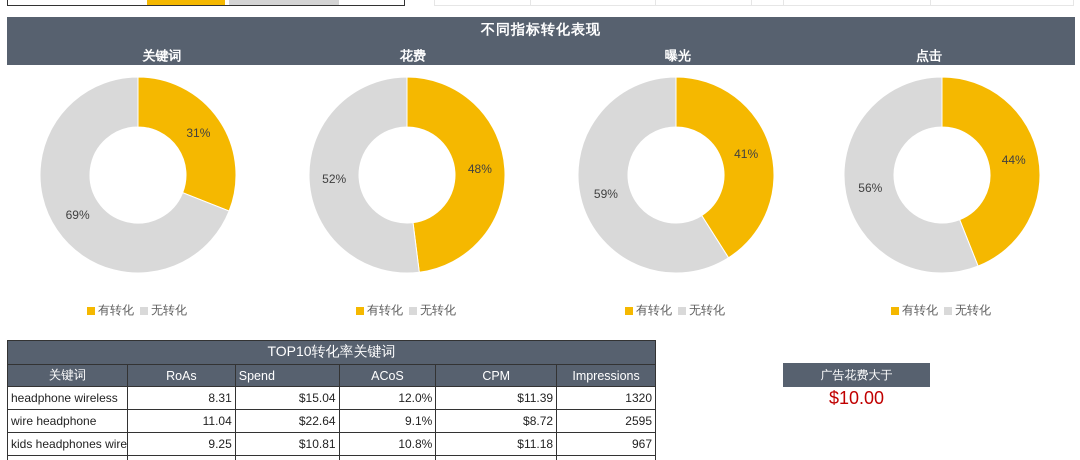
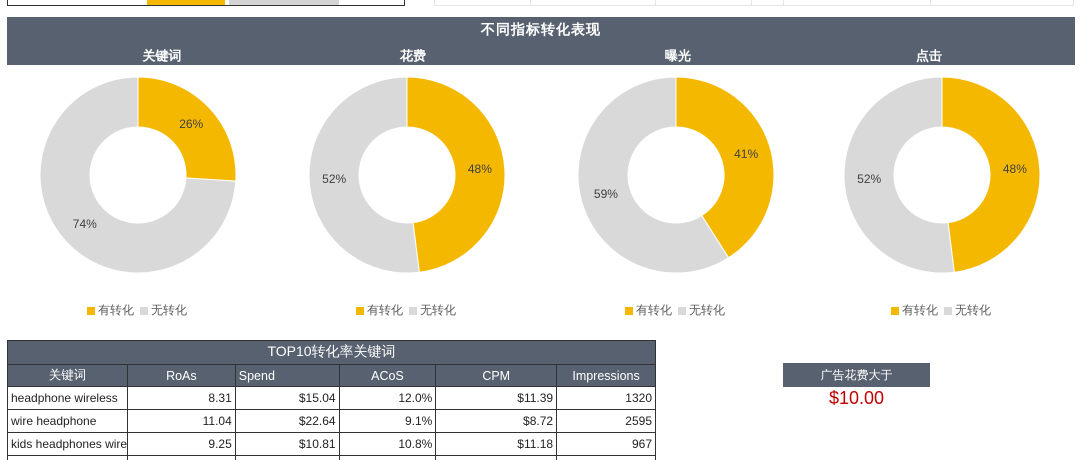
关键词/有转化: 31% -> 26%
关键词/无转化: 69% -> 74%
点击/有转化: 44% -> 48%
点击/无转化: 56% -> 52%
